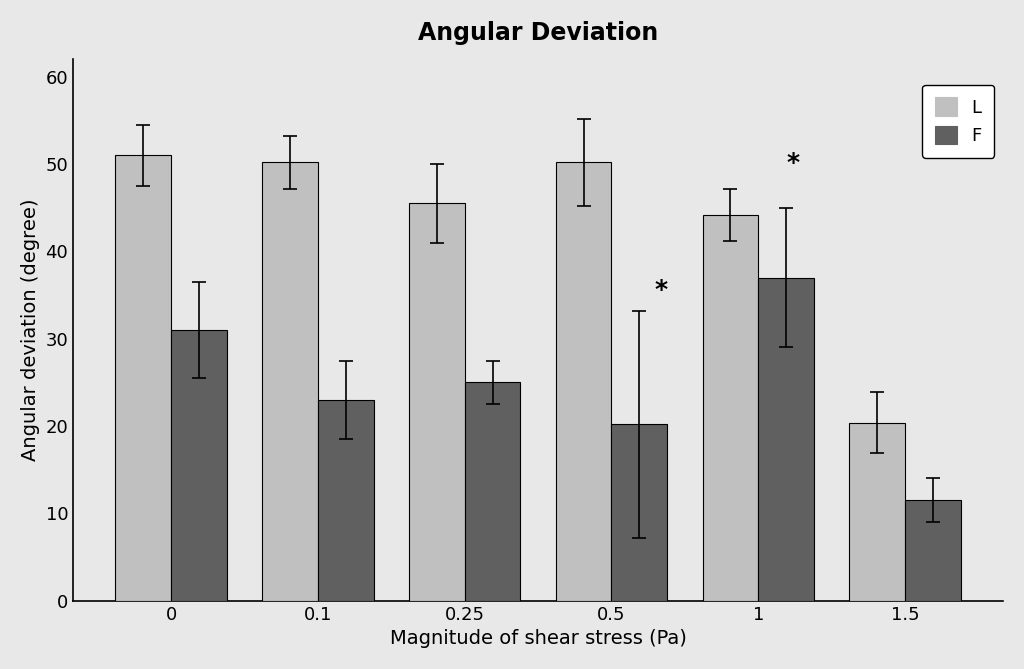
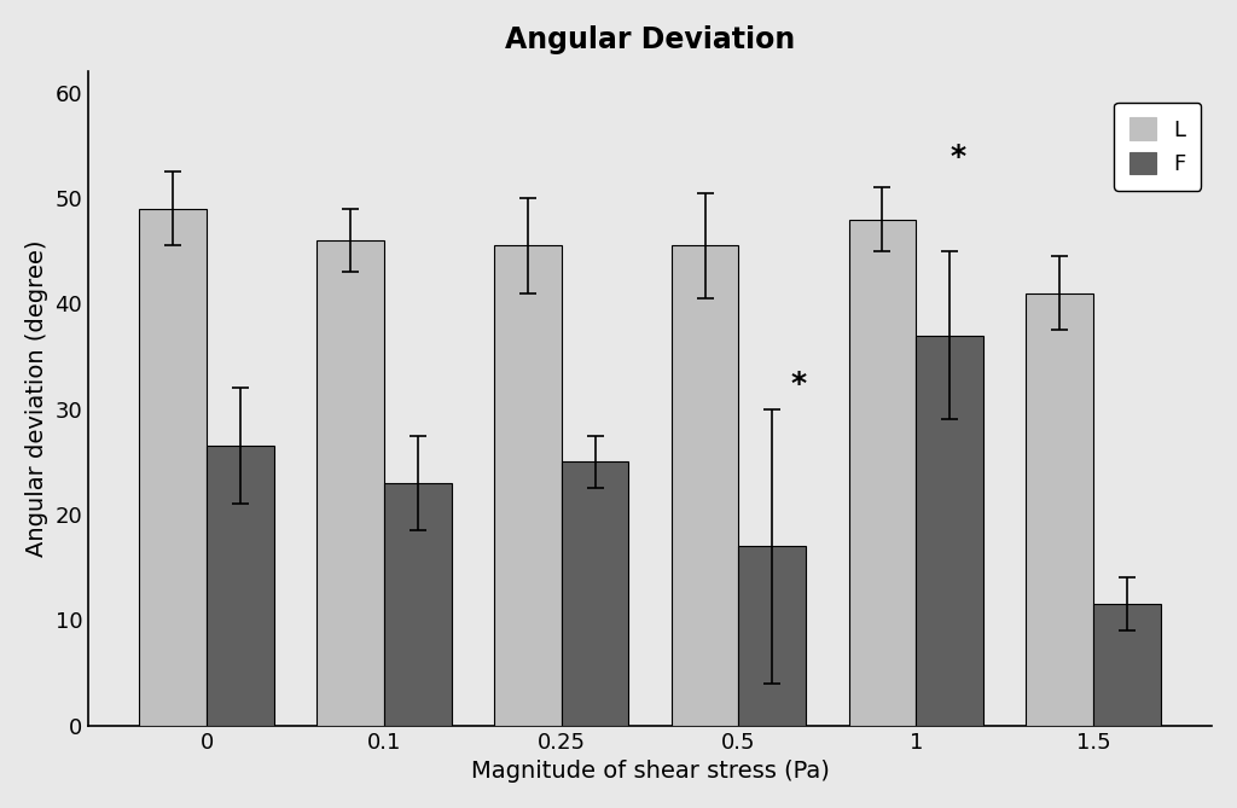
L/0: 51.0 -> 49.0
F/0: 31.0 -> 26.5
L/0.1: 50.2 -> 46.0
L/0.5: 50.2 -> 45.5
F/0.5: 20.2 -> 17.0
L/1: 44.2 -> 48.0
L/1.5: 20.4 -> 41.0
